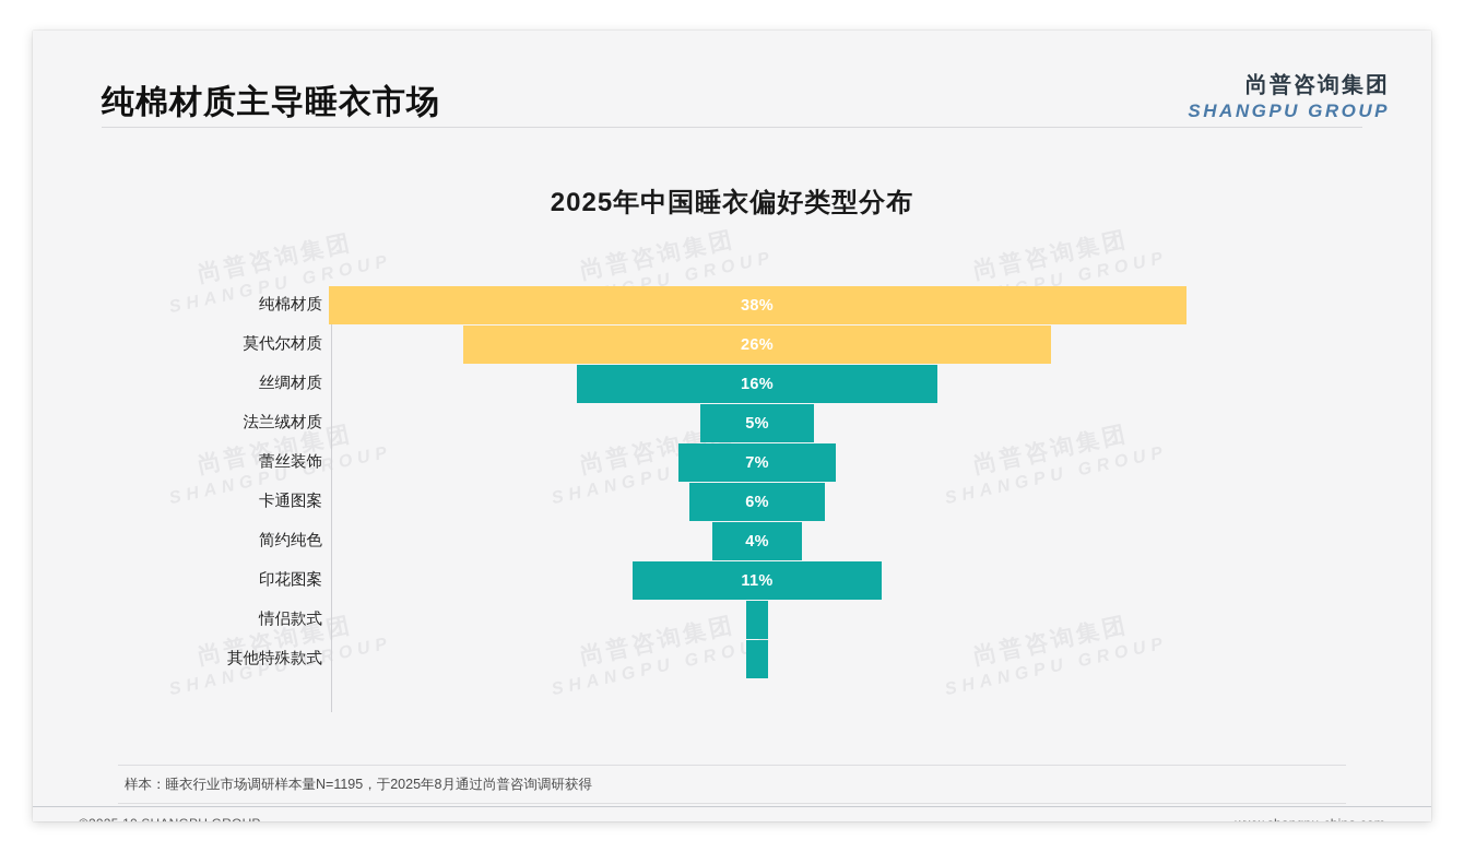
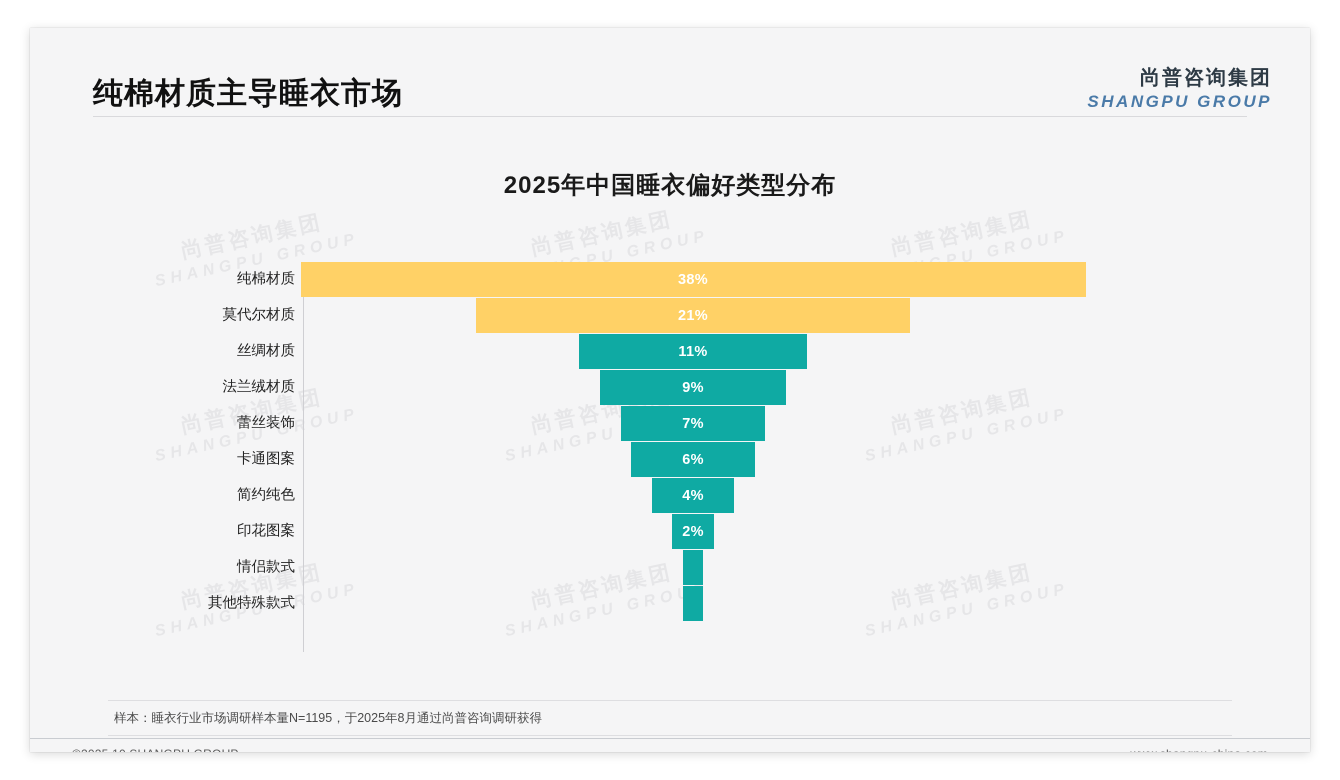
莫代尔材质: 26% -> 21%
丝绸材质: 16% -> 11%
法兰绒材质: 5% -> 9%
印花图案: 11% -> 2%
